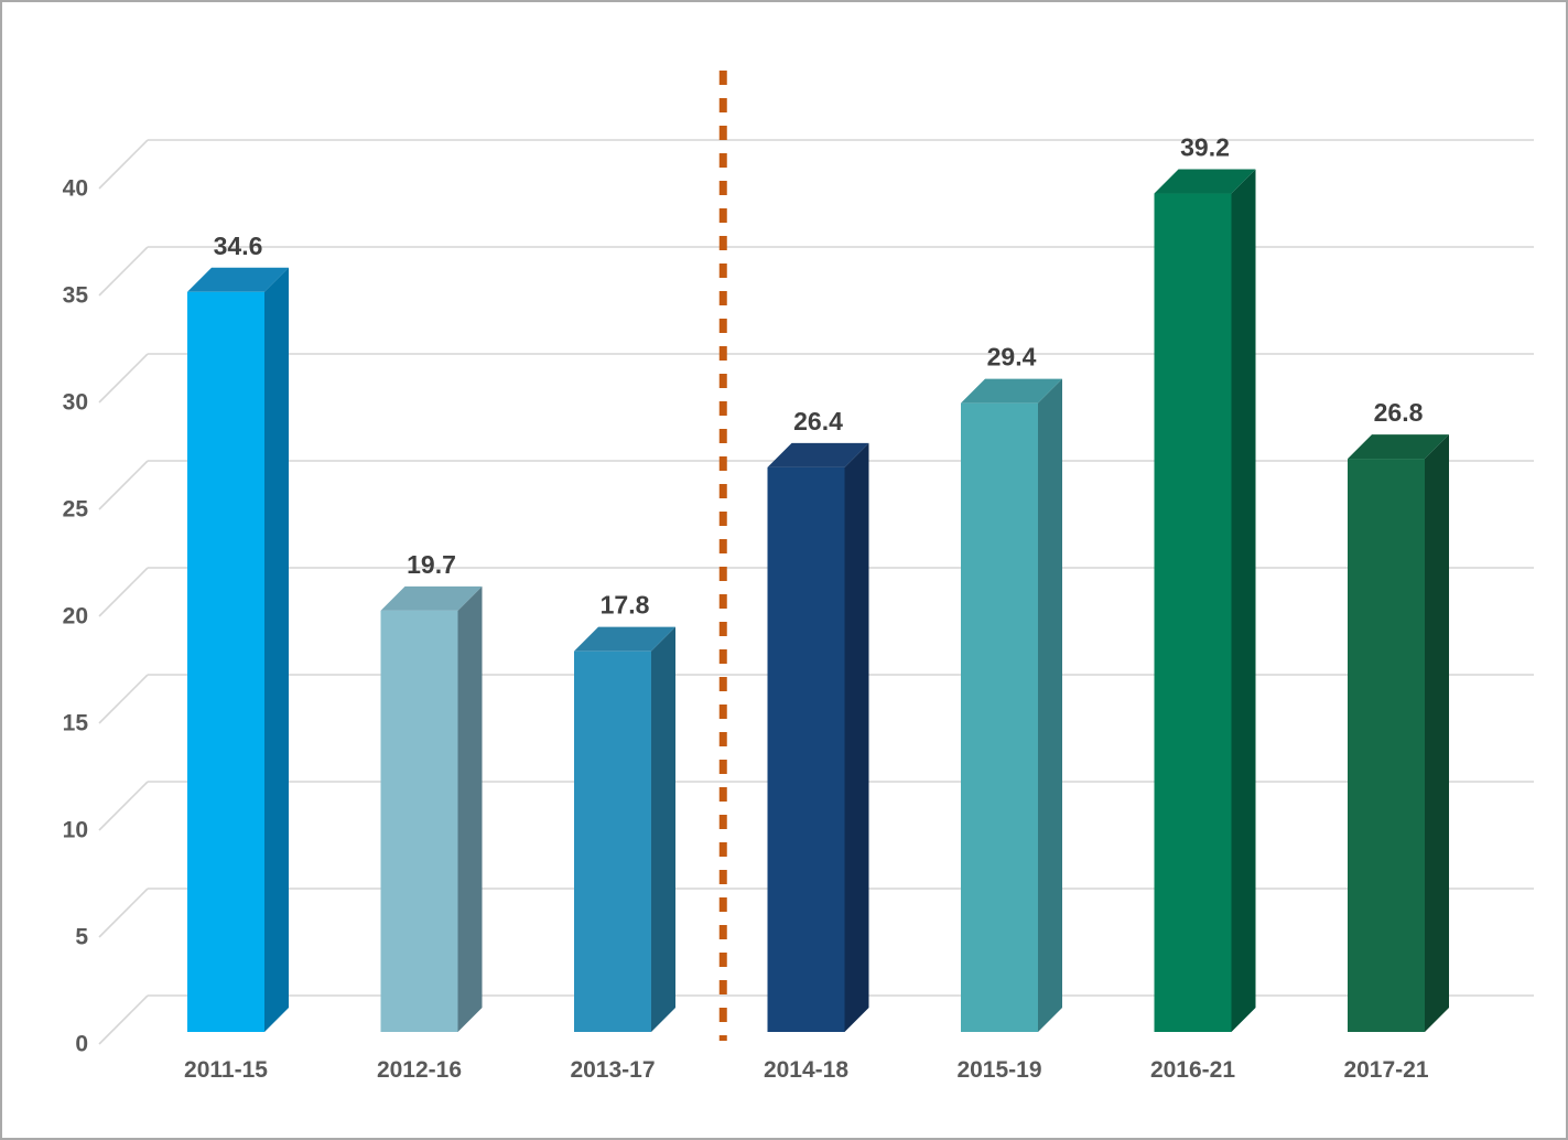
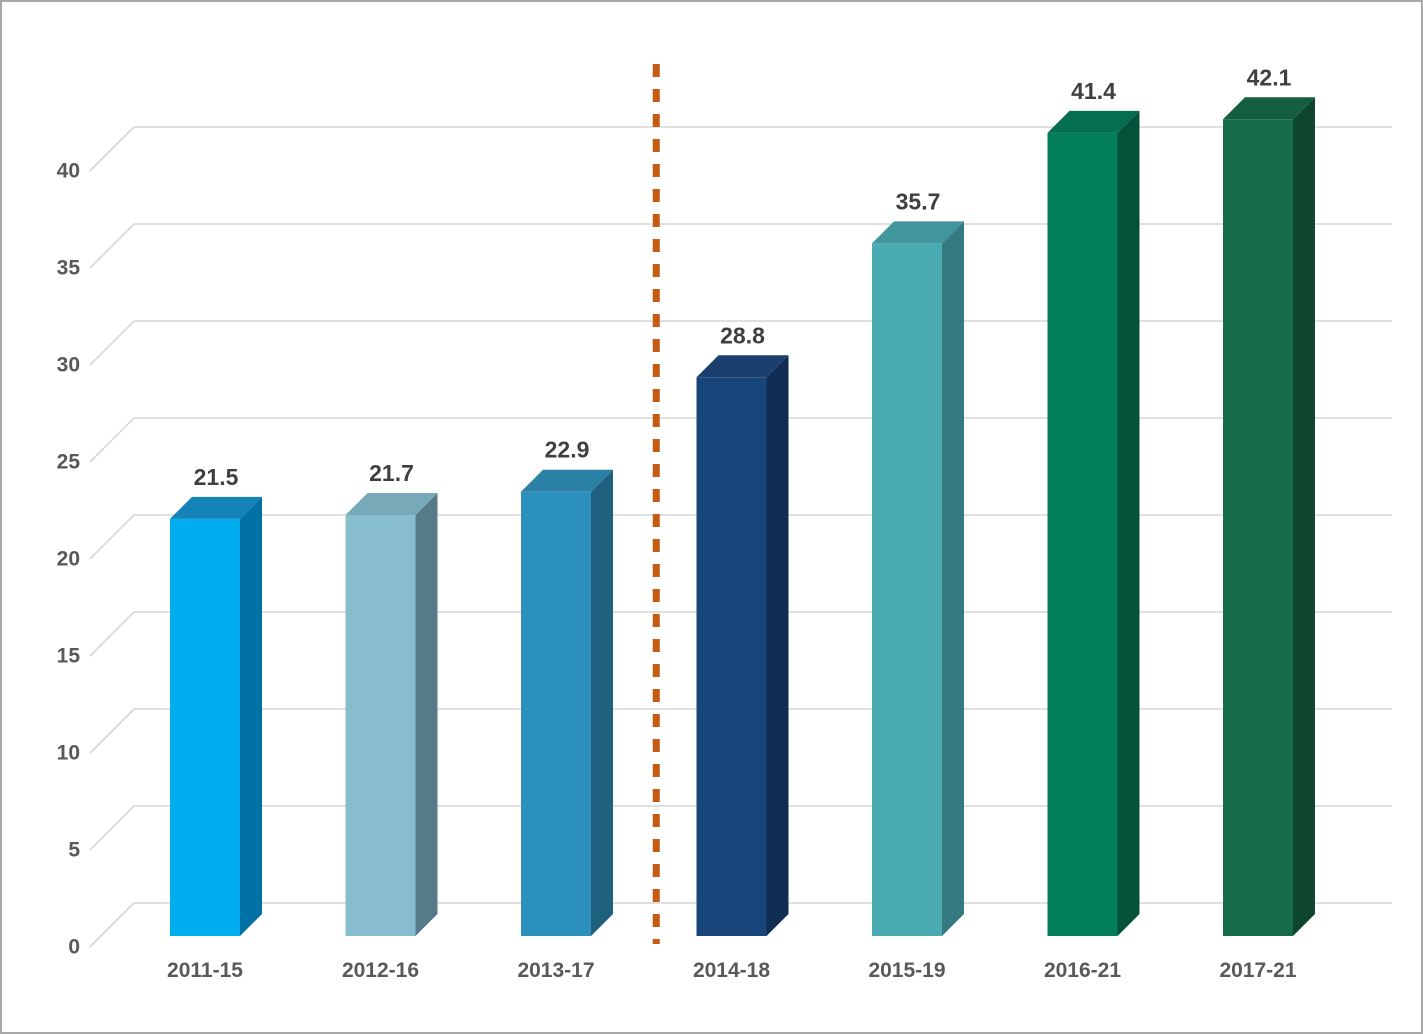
2011-15: 34.6 -> 21.5
2012-16: 19.7 -> 21.7
2013-17: 17.8 -> 22.9
2014-18: 26.4 -> 28.8
2015-19: 29.4 -> 35.7
2016-21: 39.2 -> 41.4
2017-21: 26.8 -> 42.1
